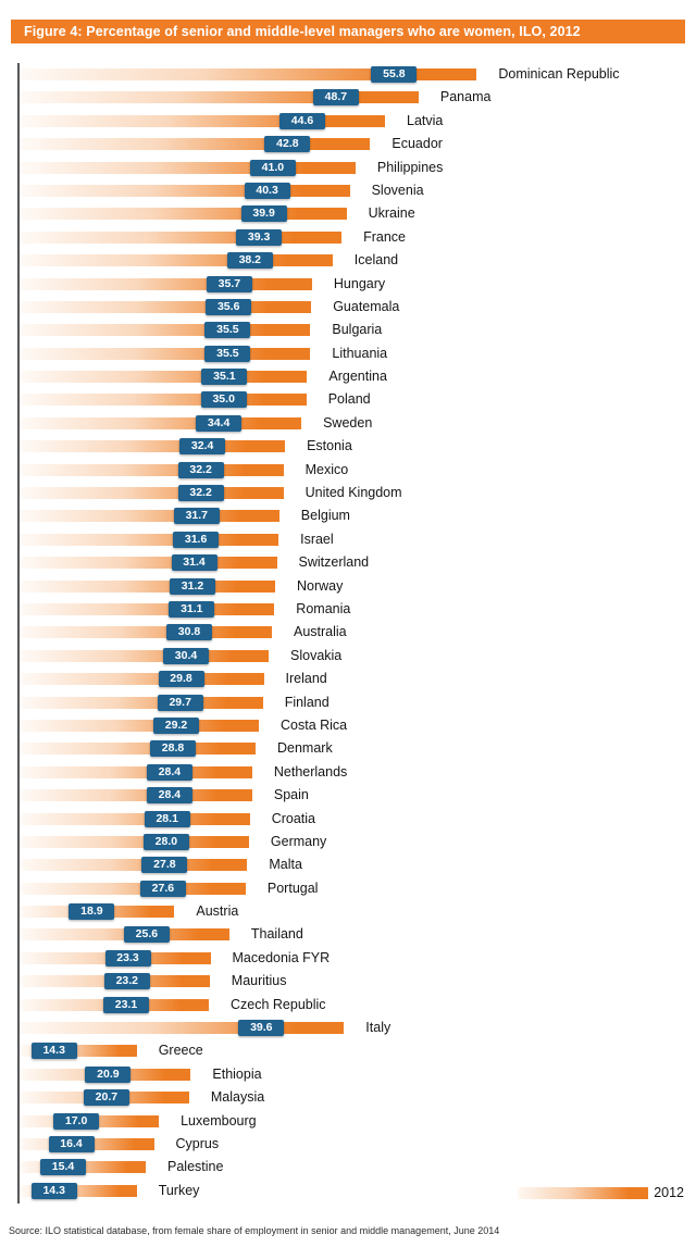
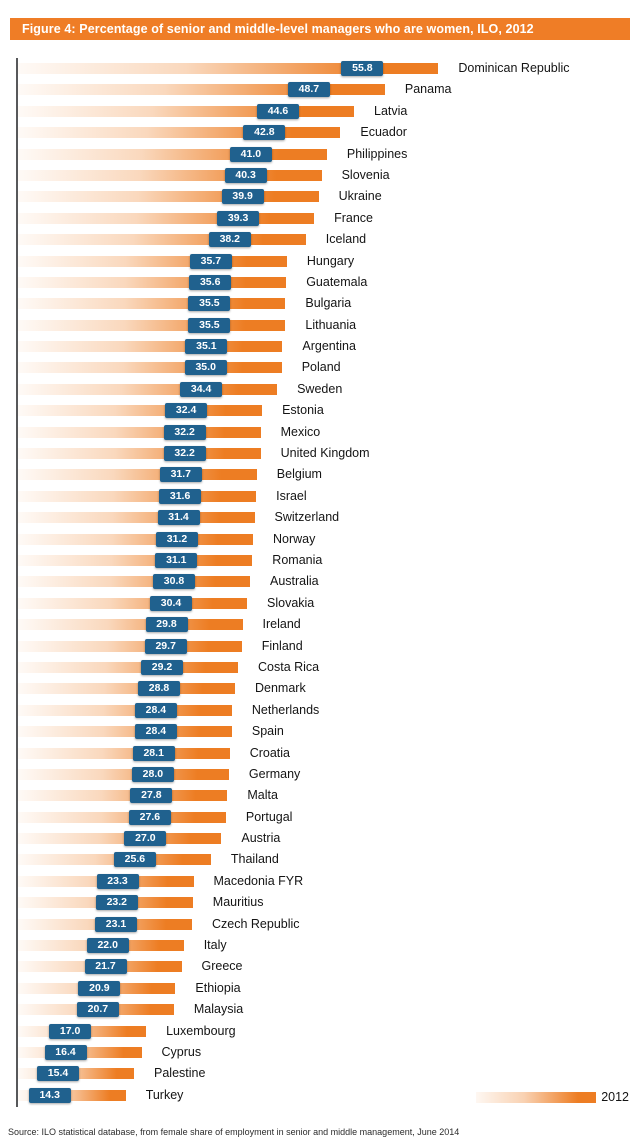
Austria: 18.9 -> 27.0
Italy: 39.6 -> 22.0
Greece: 14.3 -> 21.7
